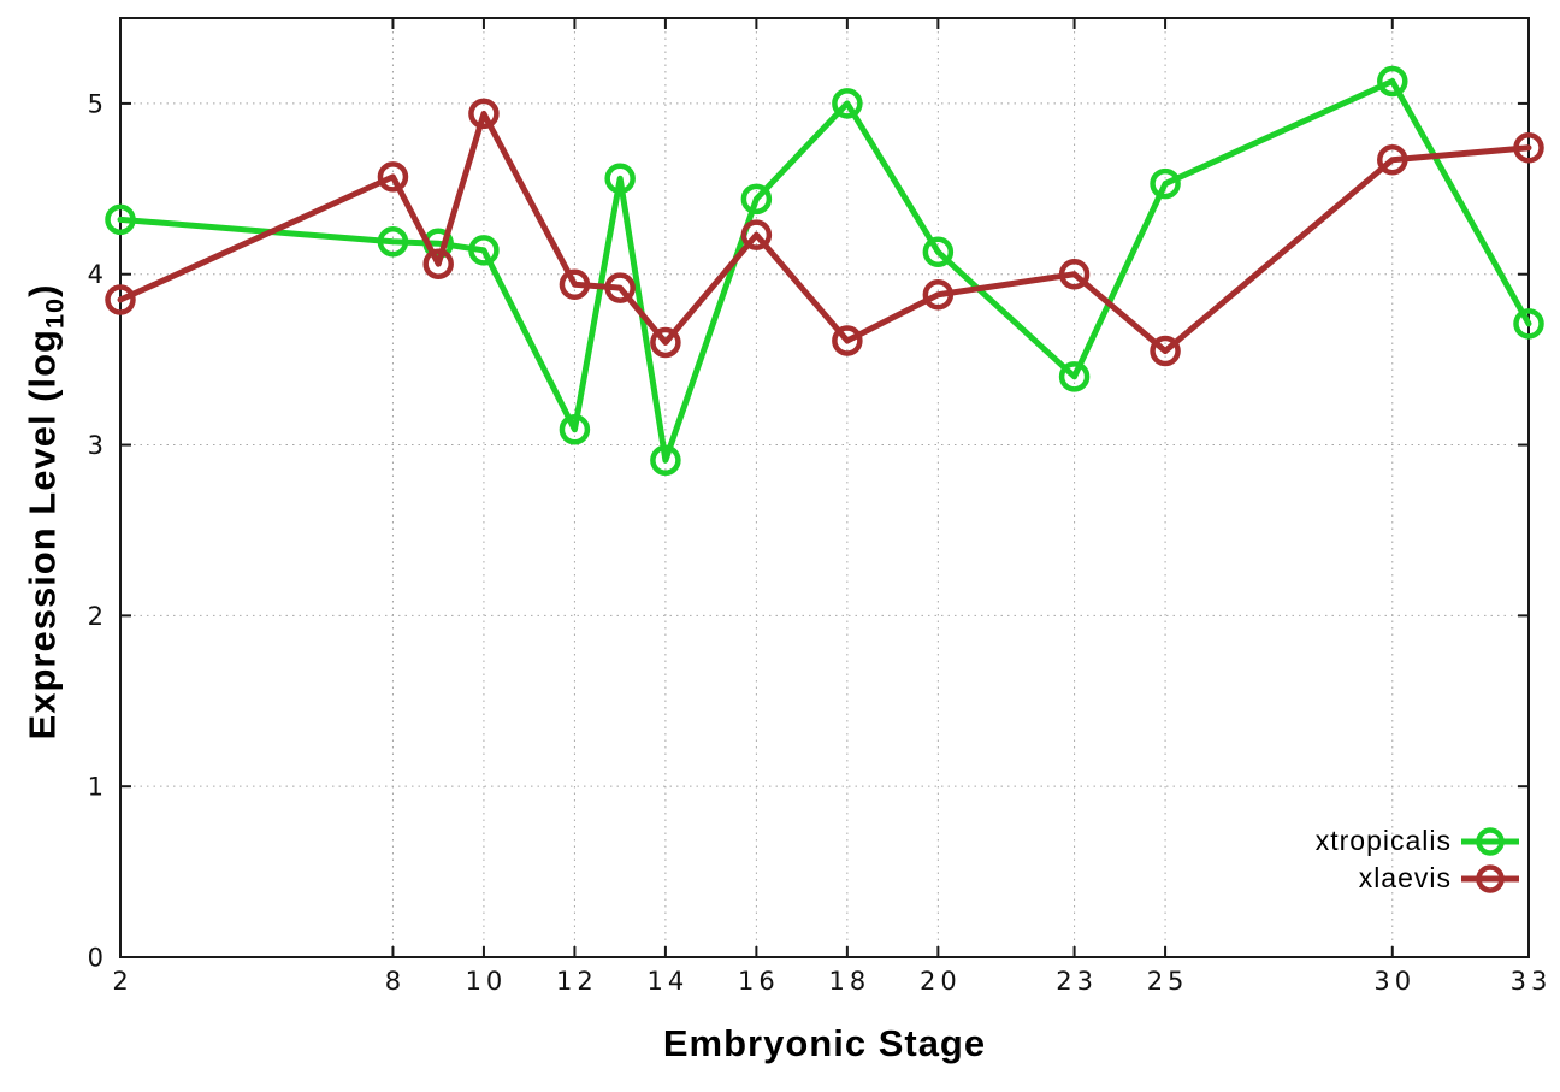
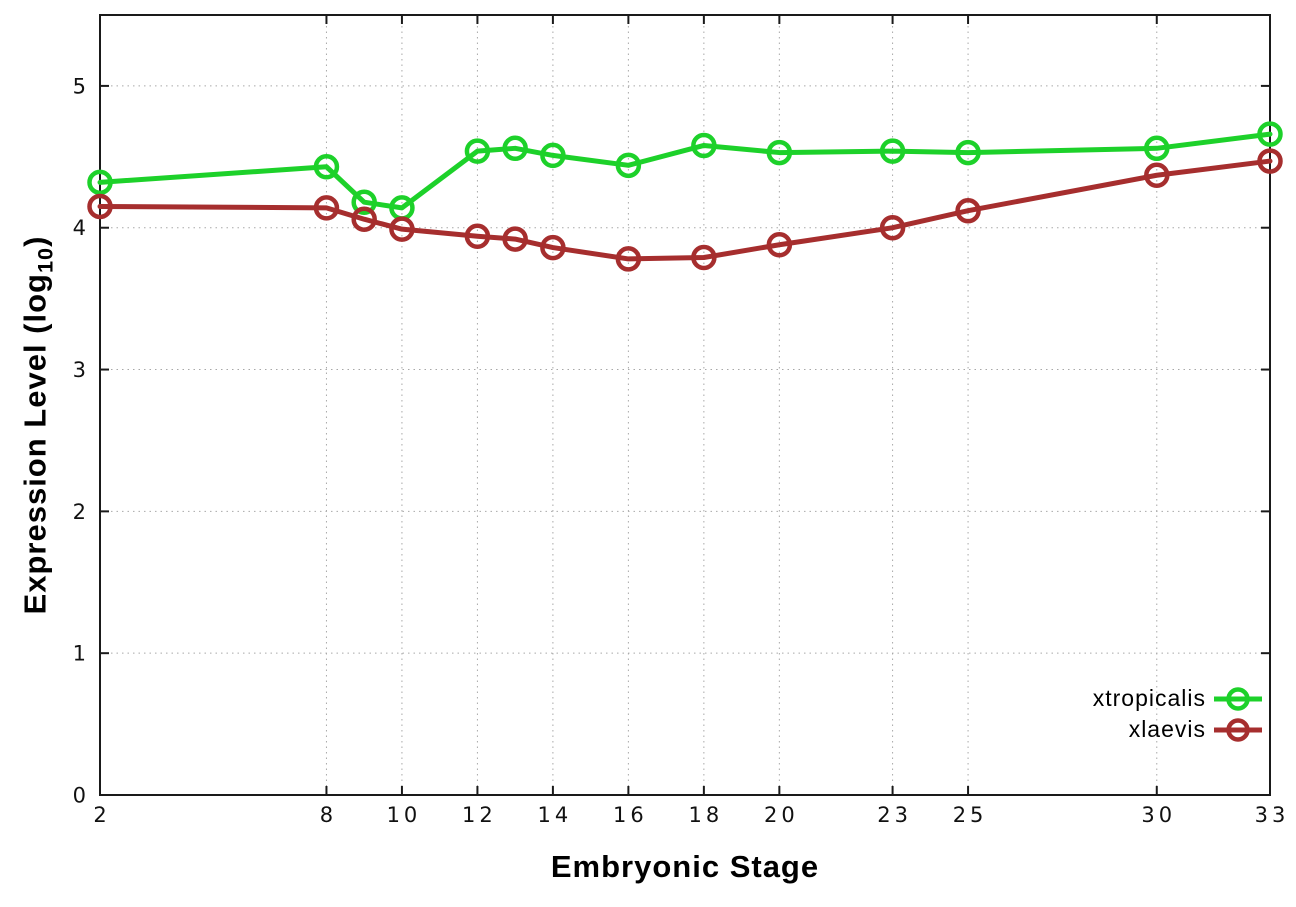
xlaevis/2: 3.85 -> 4.15
xtropicalis/8: 4.19 -> 4.43
xlaevis/8: 4.57 -> 4.14
xlaevis/10: 4.94 -> 3.99
xtropicalis/12: 3.09 -> 4.54
xtropicalis/14: 2.91 -> 4.51
xlaevis/14: 3.60 -> 3.86
xlaevis/16: 4.23 -> 3.78
xtropicalis/18: 5.00 -> 4.58
xlaevis/18: 3.61 -> 3.79
xtropicalis/20: 4.13 -> 4.53
xtropicalis/23: 3.40 -> 4.54
xlaevis/25: 3.55 -> 4.12
xtropicalis/30: 5.13 -> 4.56
xlaevis/30: 4.67 -> 4.37
xtropicalis/33: 3.71 -> 4.66
xlaevis/33: 4.74 -> 4.47
